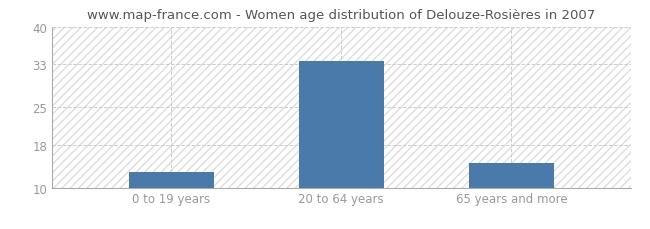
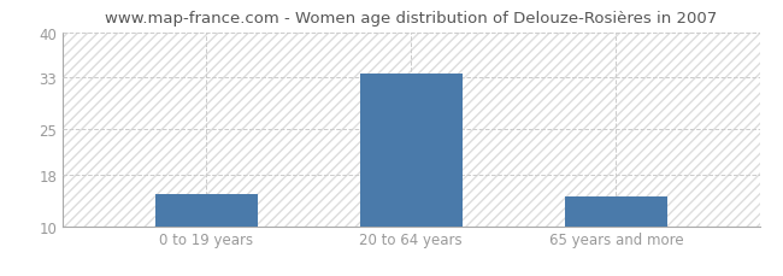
0 to 19 years: 13.0 -> 15.0
